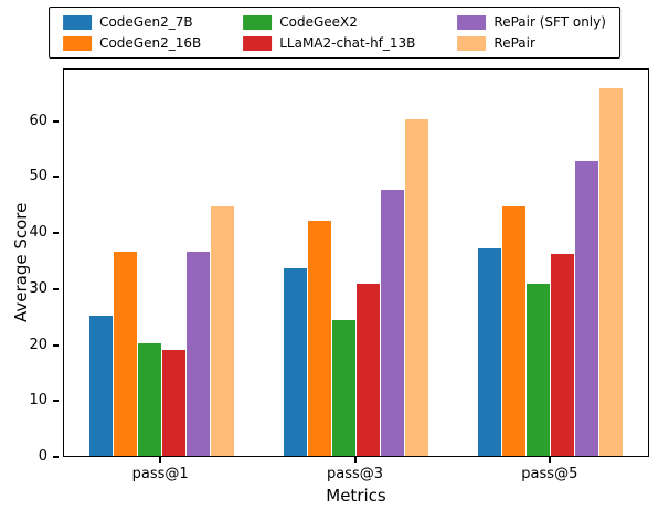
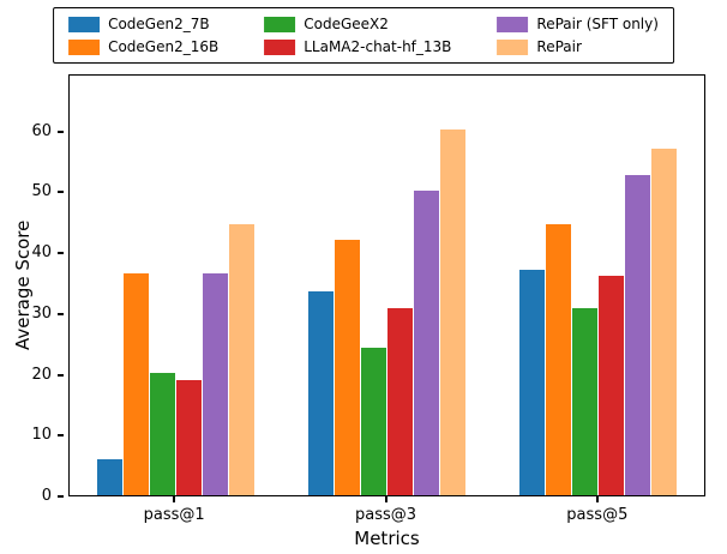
CodeGen2_7B/pass@1: 25 -> 6
RePair (SFT only)/pass@3: 48 -> 50
RePair/pass@5: 66 -> 57
